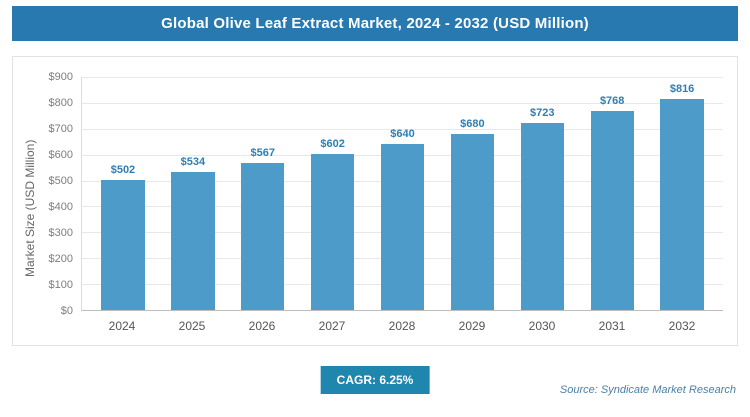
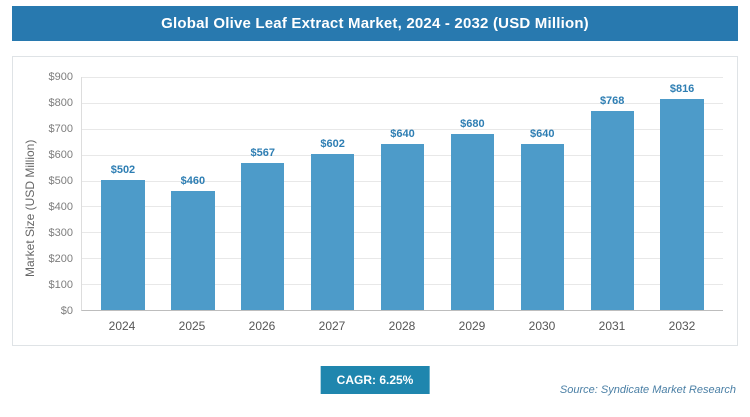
2025: $534 -> $460
2030: $723 -> $640
